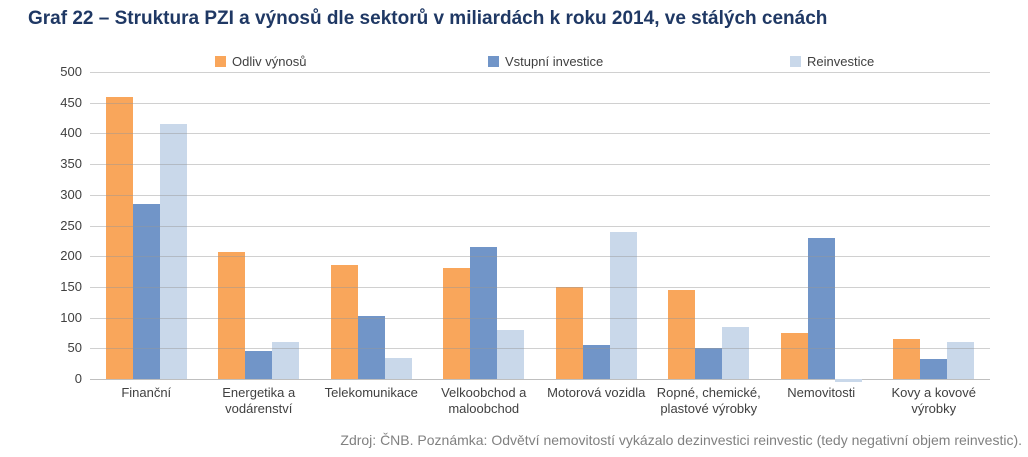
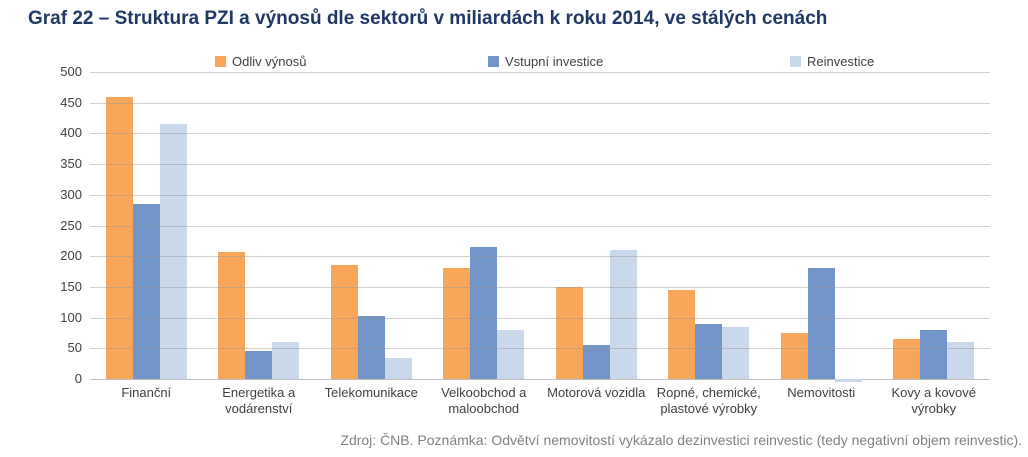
Reinvestice/Motorová vozidla: 240 -> 210
Vstupní investice/Ropné, chemické, plastové výrobky: 50 -> 90
Vstupní investice/Nemovitosti: 230 -> 180
Vstupní investice/Kovy a kovové výrobky: 30 -> 80
